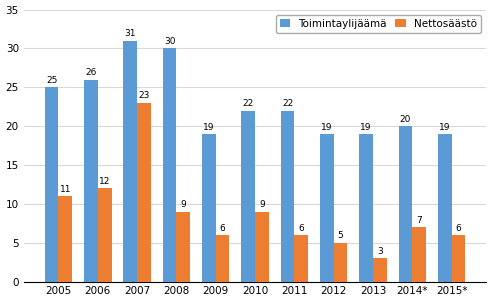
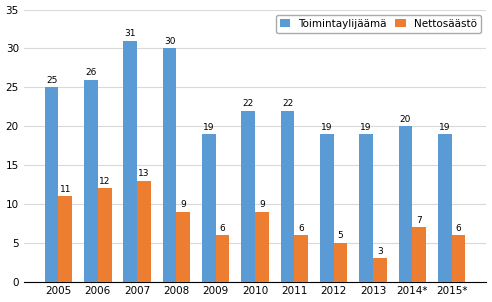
Nettosäästö/2007: 23 -> 13
